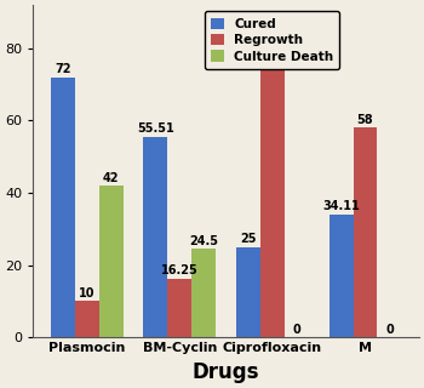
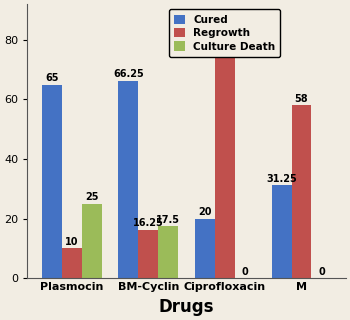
Cured/Plasmocin: 72 -> 65
Culture Death/Plasmocin: 42 -> 25
Cured/BM-Cyclin: 55.51 -> 66.25
Culture Death/BM-Cyclin: 24.5 -> 17.5
Cured/Ciprofloxacin: 25 -> 20
Cured/M: 34.11 -> 31.25
